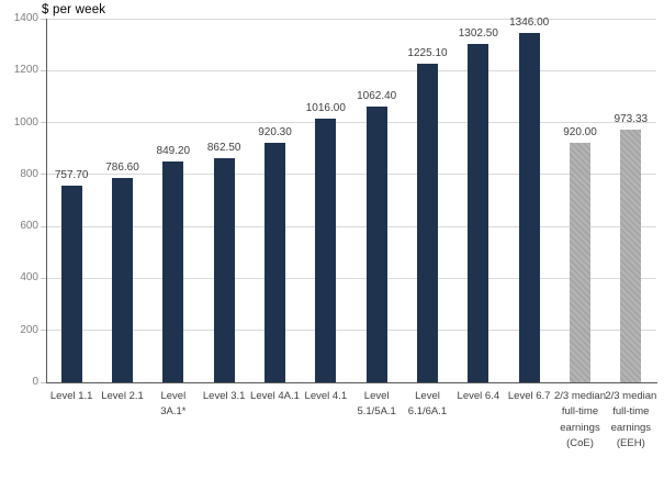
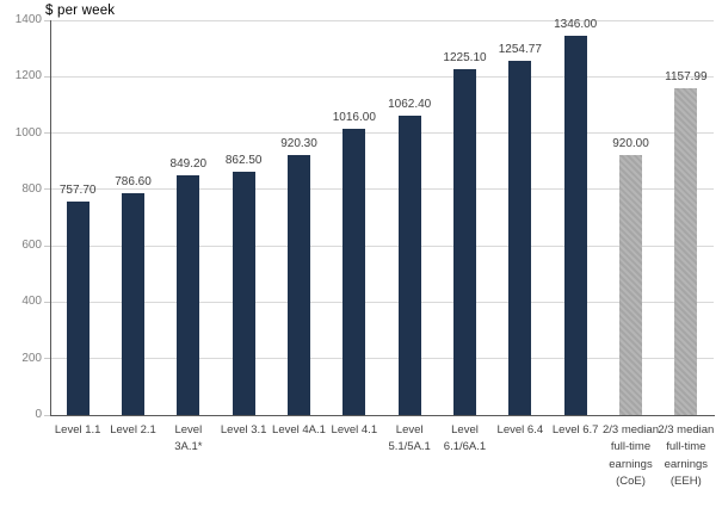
Level 6.4: 1302.50 -> 1254.77
2/3 median full-time earnings (EEH): 973.33 -> 1157.99
